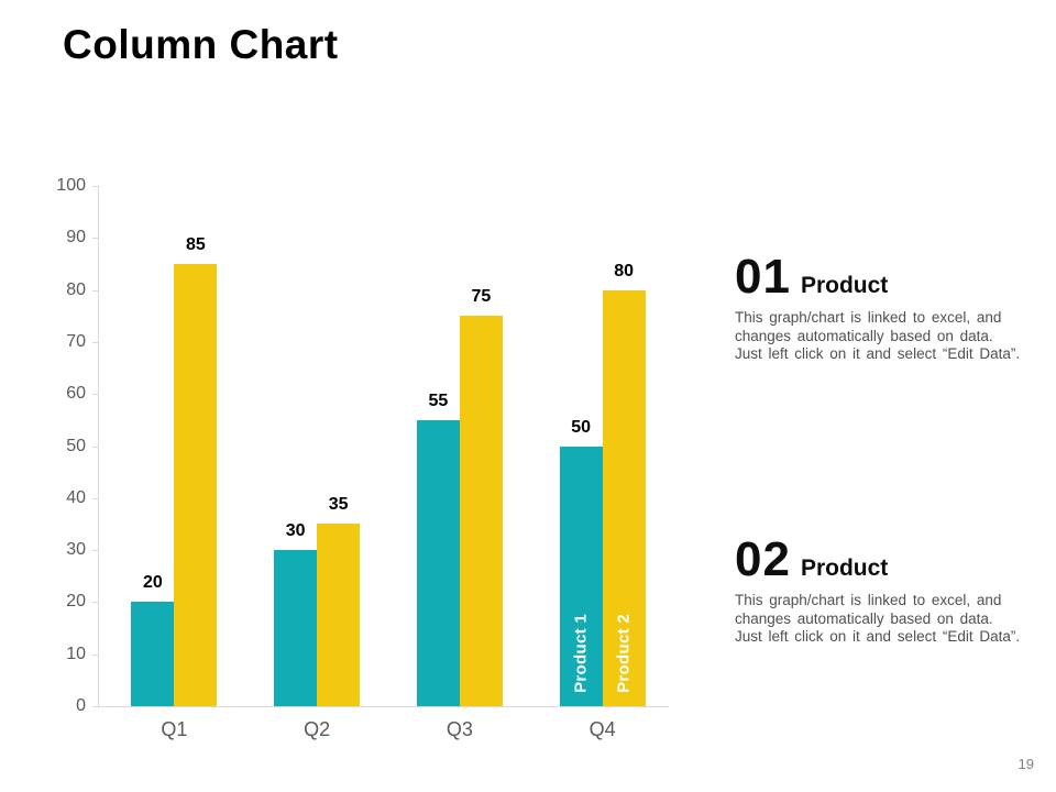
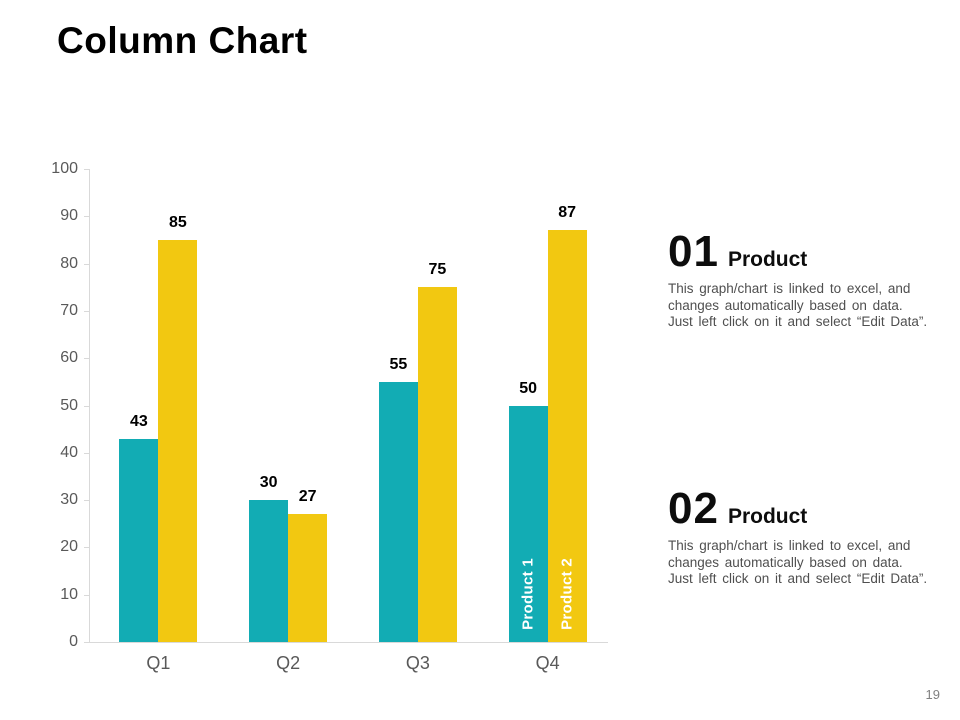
Product 1/Q1: 20 -> 43
Product 2/Q2: 35 -> 27
Product 2/Q4: 80 -> 87
